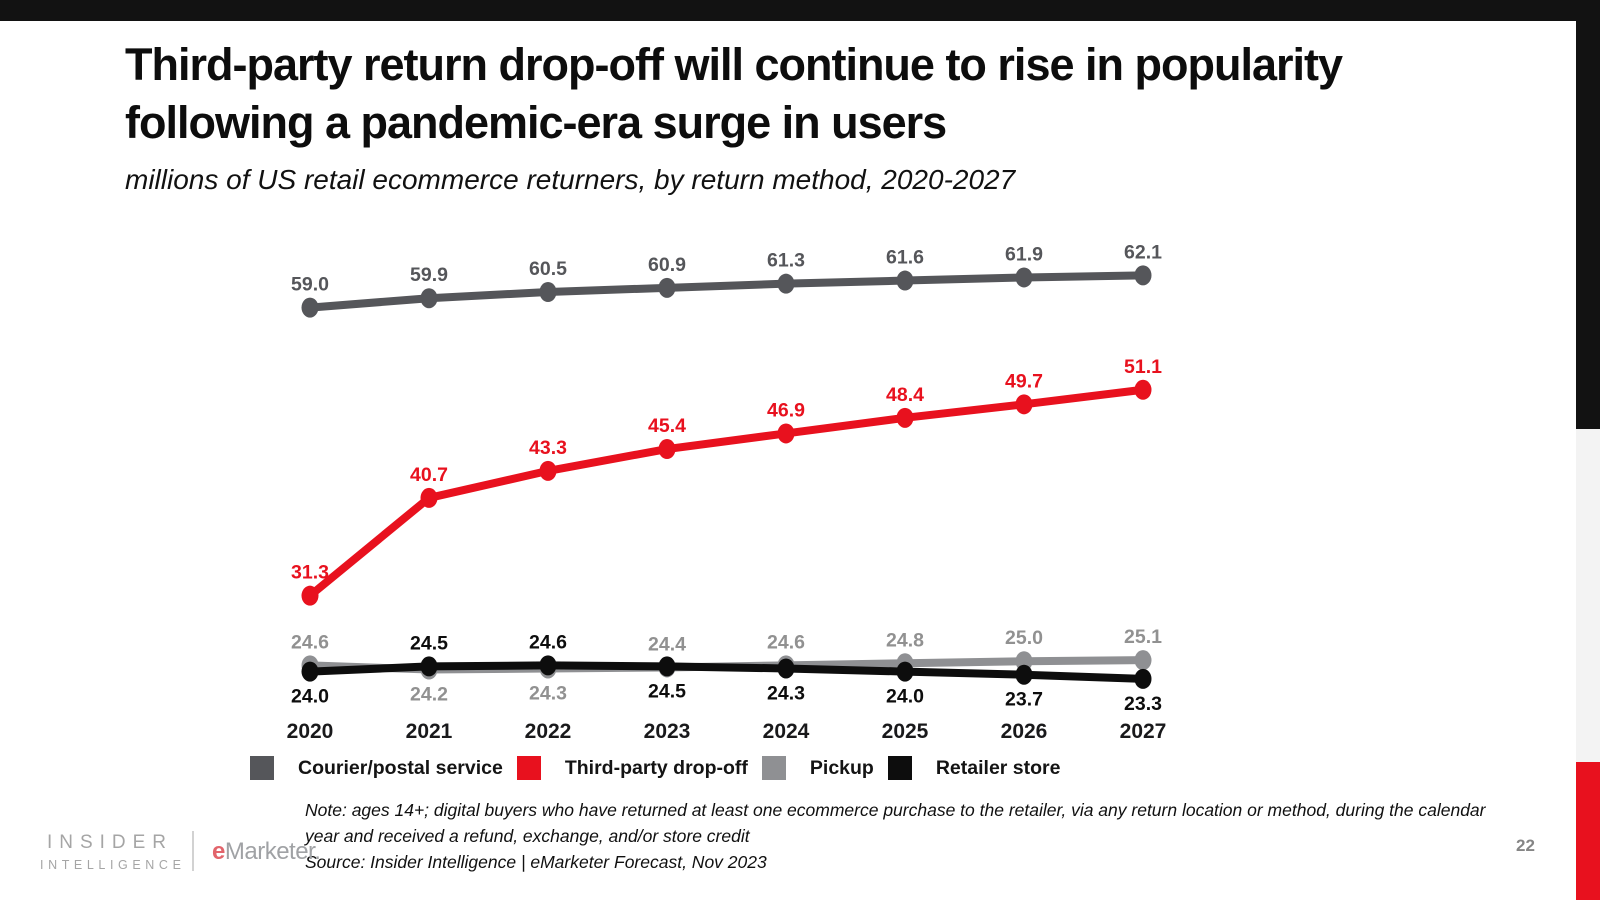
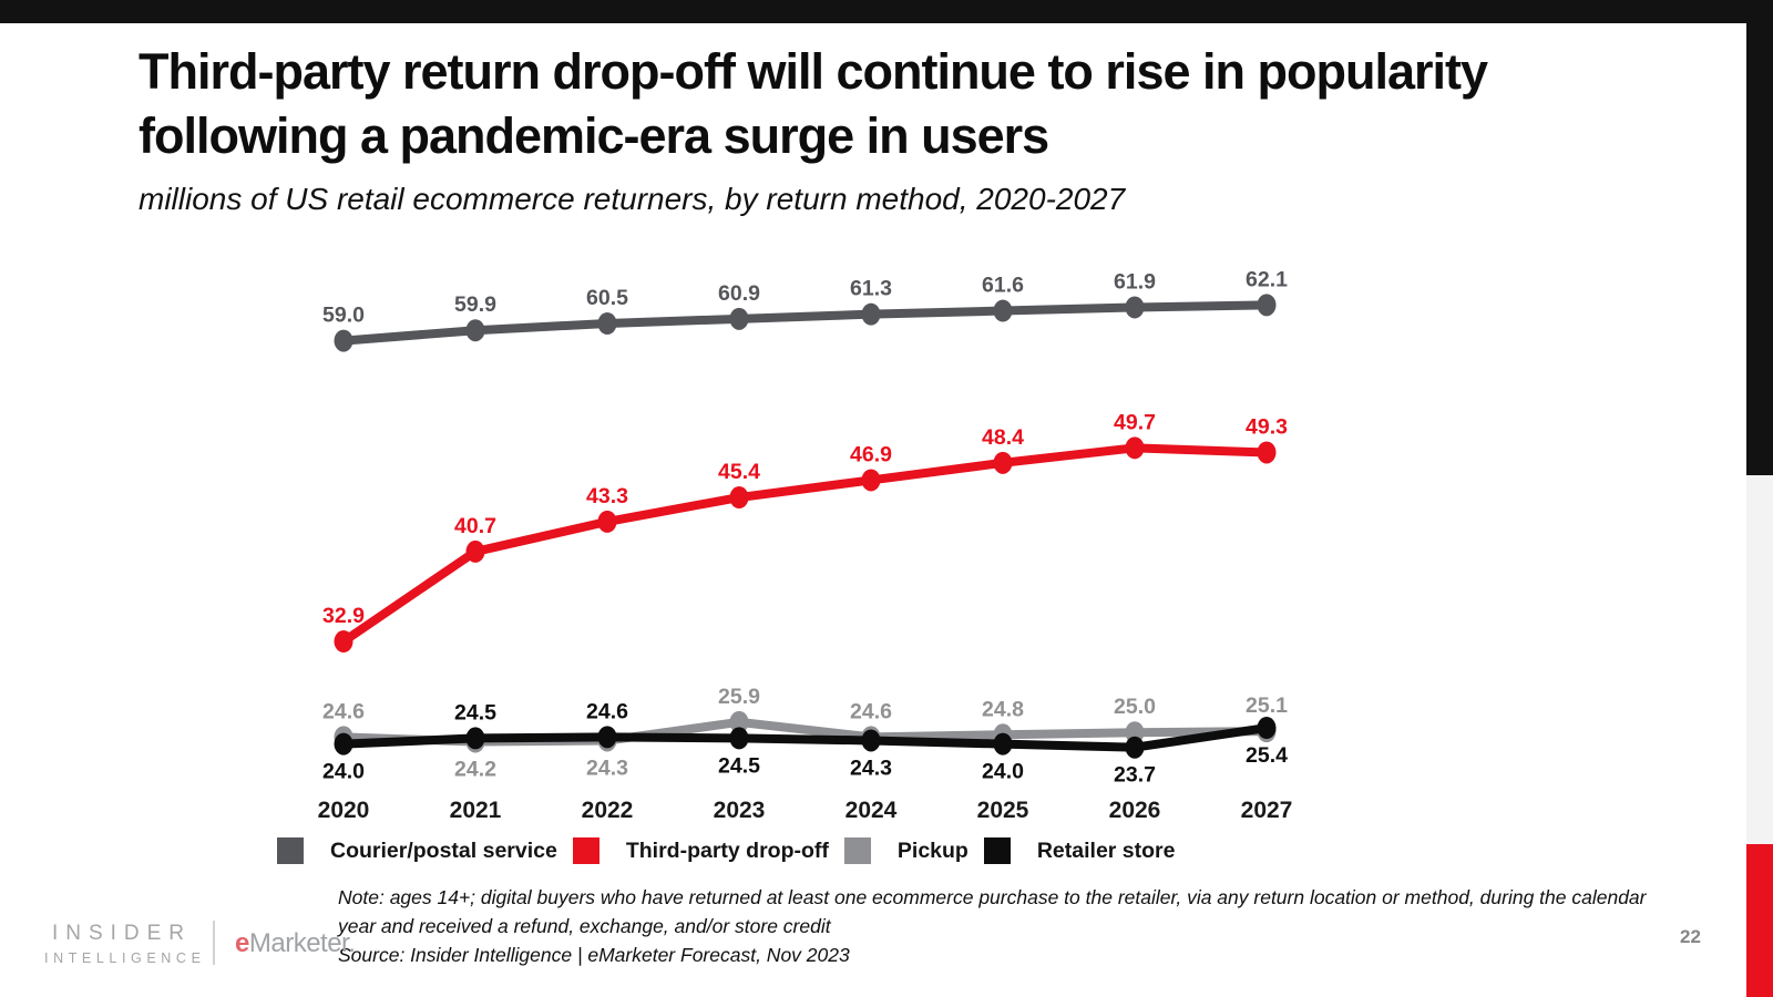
Third-party drop-off/2020: 31.3 -> 32.9
Pickup/2023: 24.4 -> 25.9
Third-party drop-off/2027: 51.1 -> 49.3
Retailer store/2027: 23.3 -> 25.4
